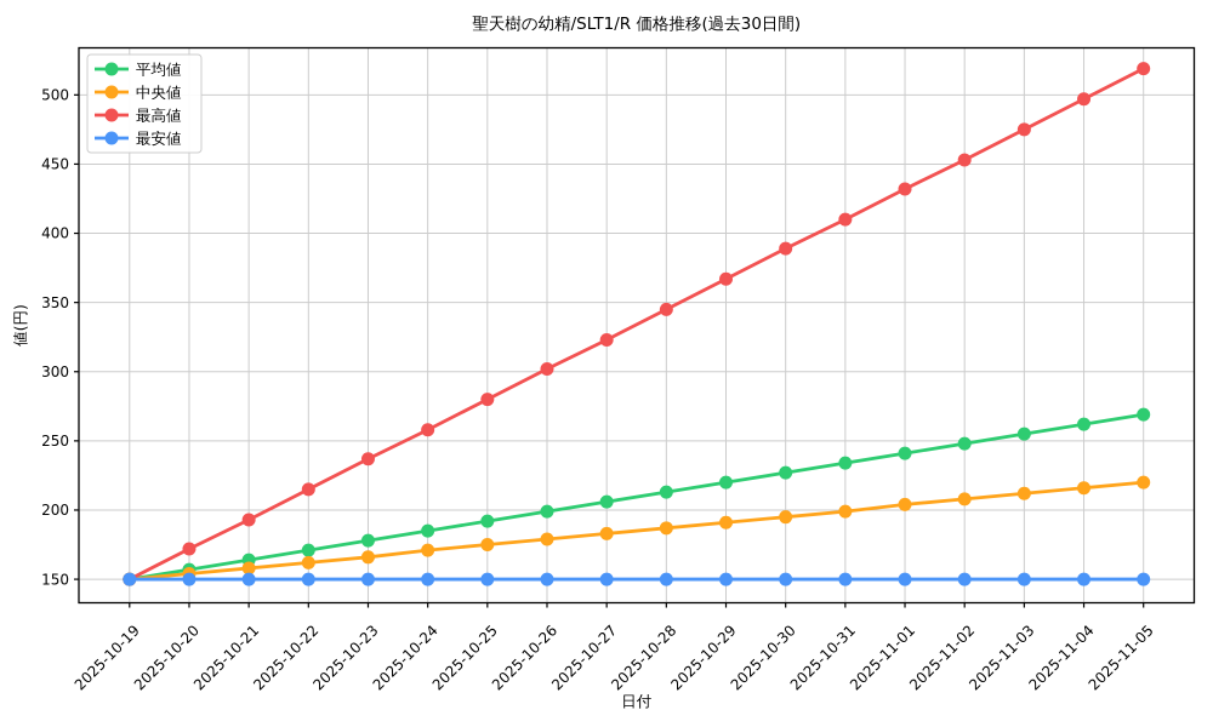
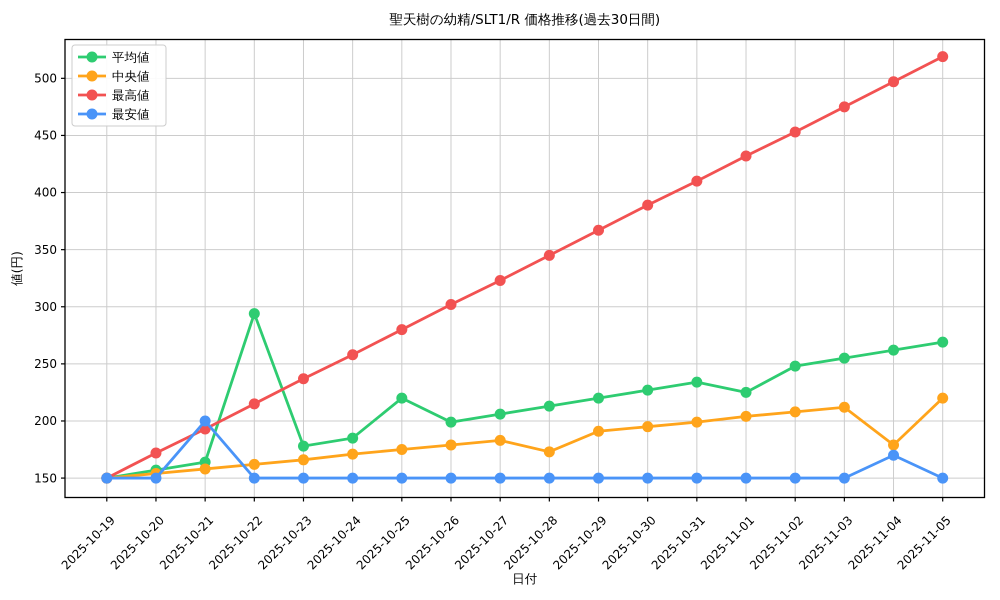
最安値/2025-10-21: 150 -> 200
平均値/2025-10-22: 171 -> 294
平均値/2025-10-25: 192 -> 220
中央値/2025-10-28: 187 -> 173
平均値/2025-11-01: 241 -> 225
中央値/2025-11-04: 216 -> 179
最安値/2025-11-04: 150 -> 170
